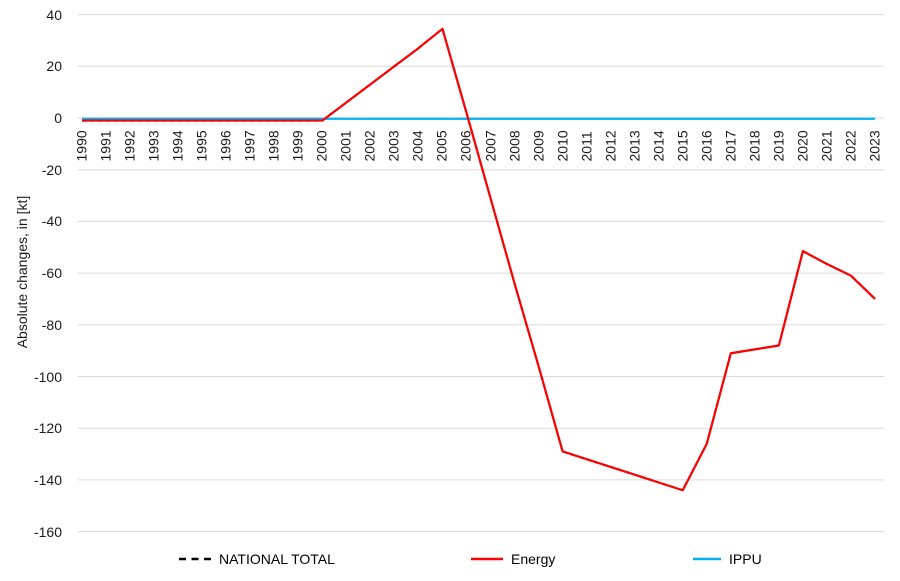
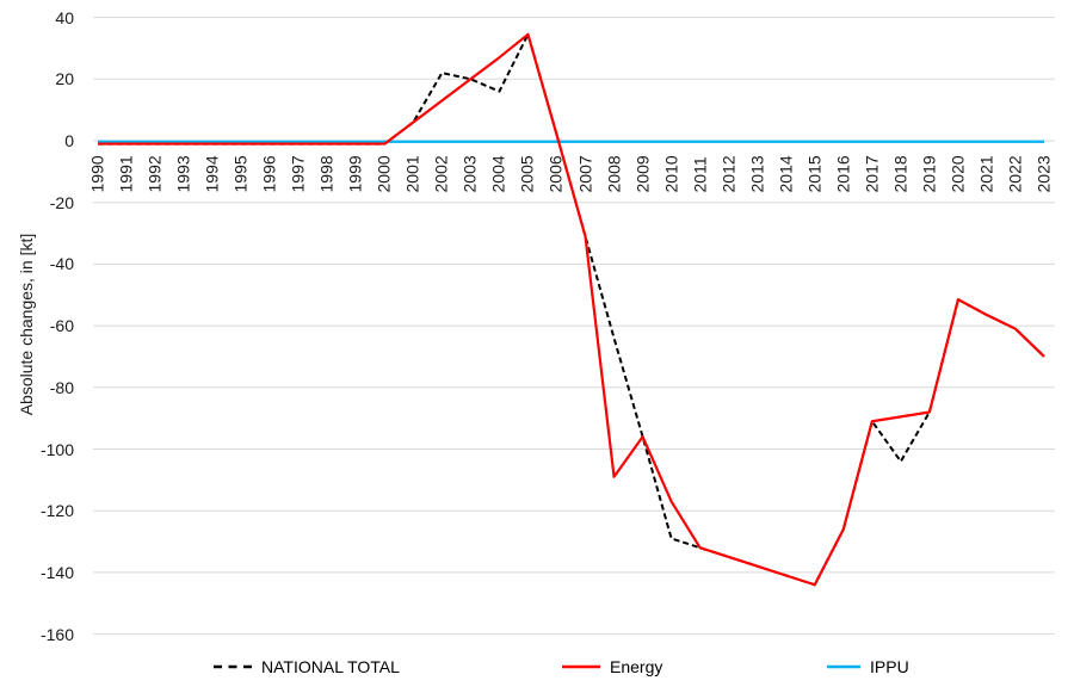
NATIONAL TOTAL/2002: 13 -> 22
NATIONAL TOTAL/2004: 27 -> 16
Energy/2008: -64 -> -109
Energy/2010: -129 -> -117
NATIONAL TOTAL/2018: -90 -> -104
